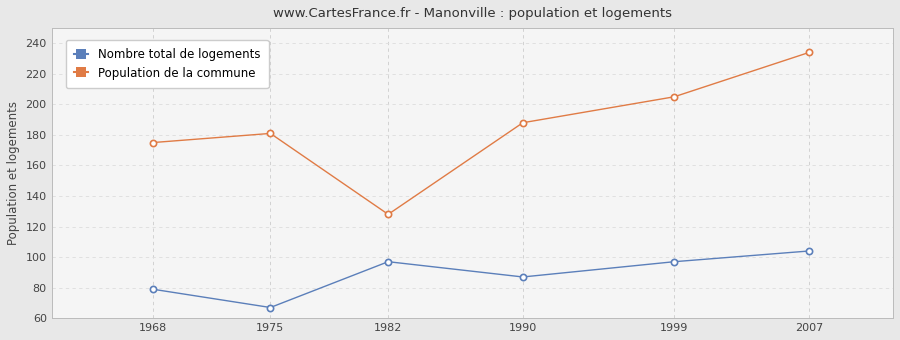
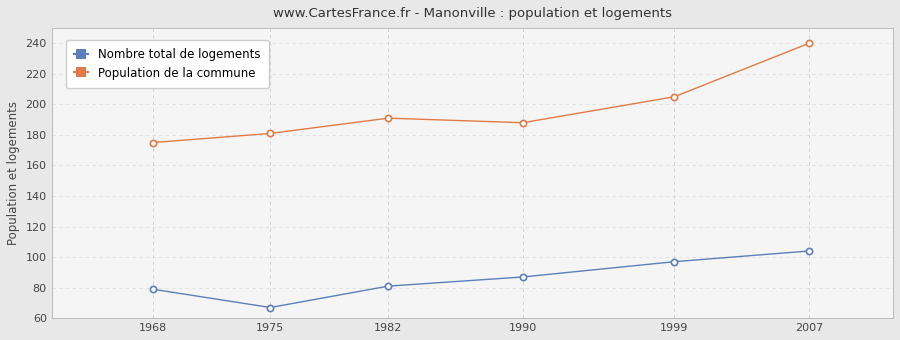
Nombre total de logements/1982: 97 -> 81
Population de la commune/1982: 128 -> 191
Population de la commune/2007: 234 -> 240
